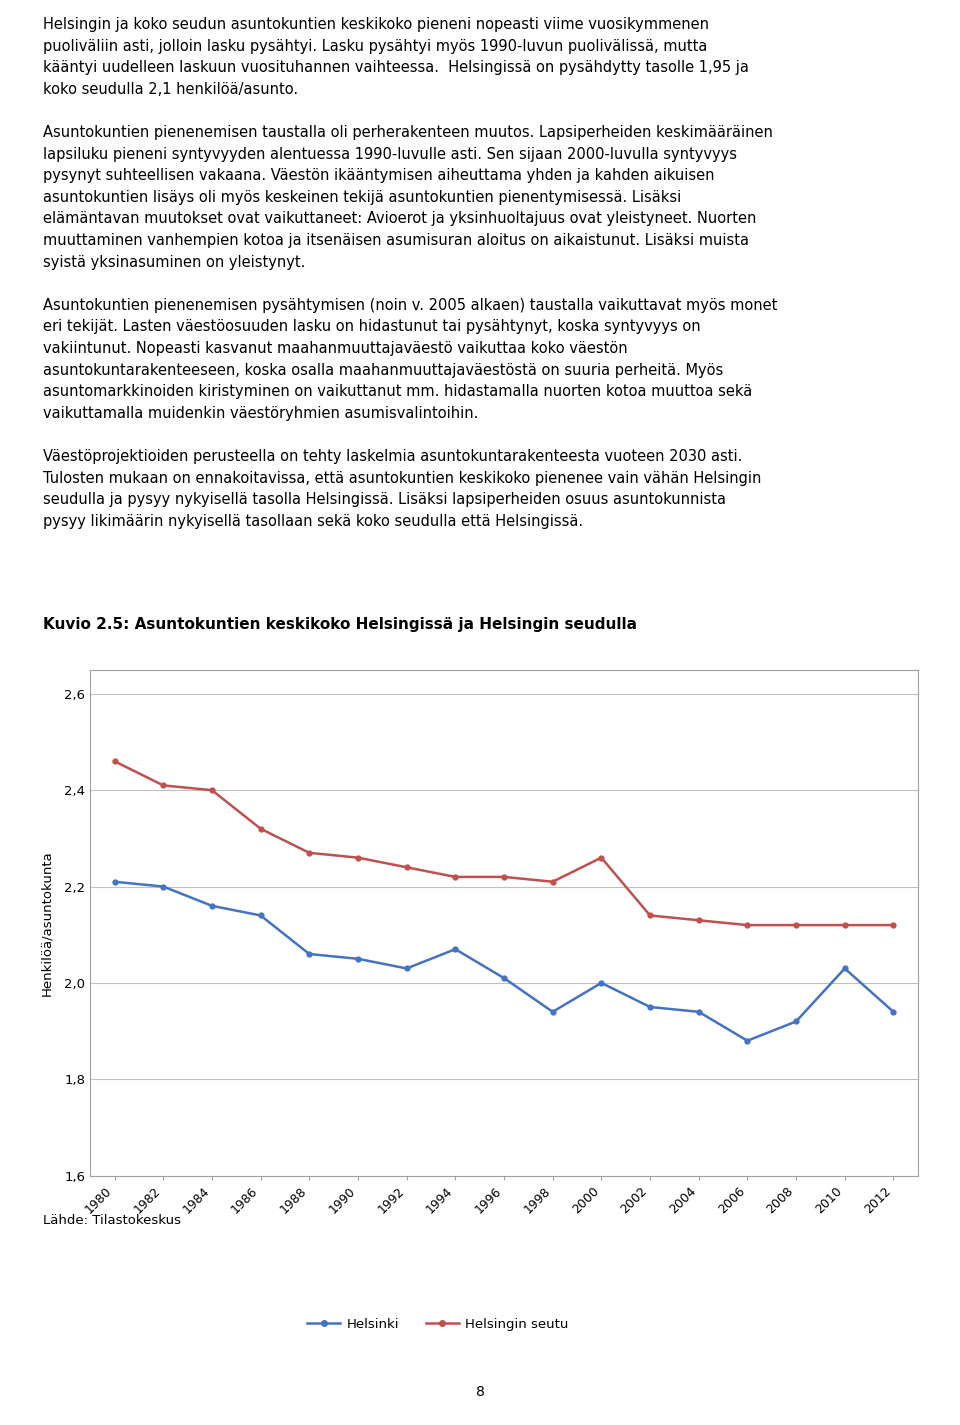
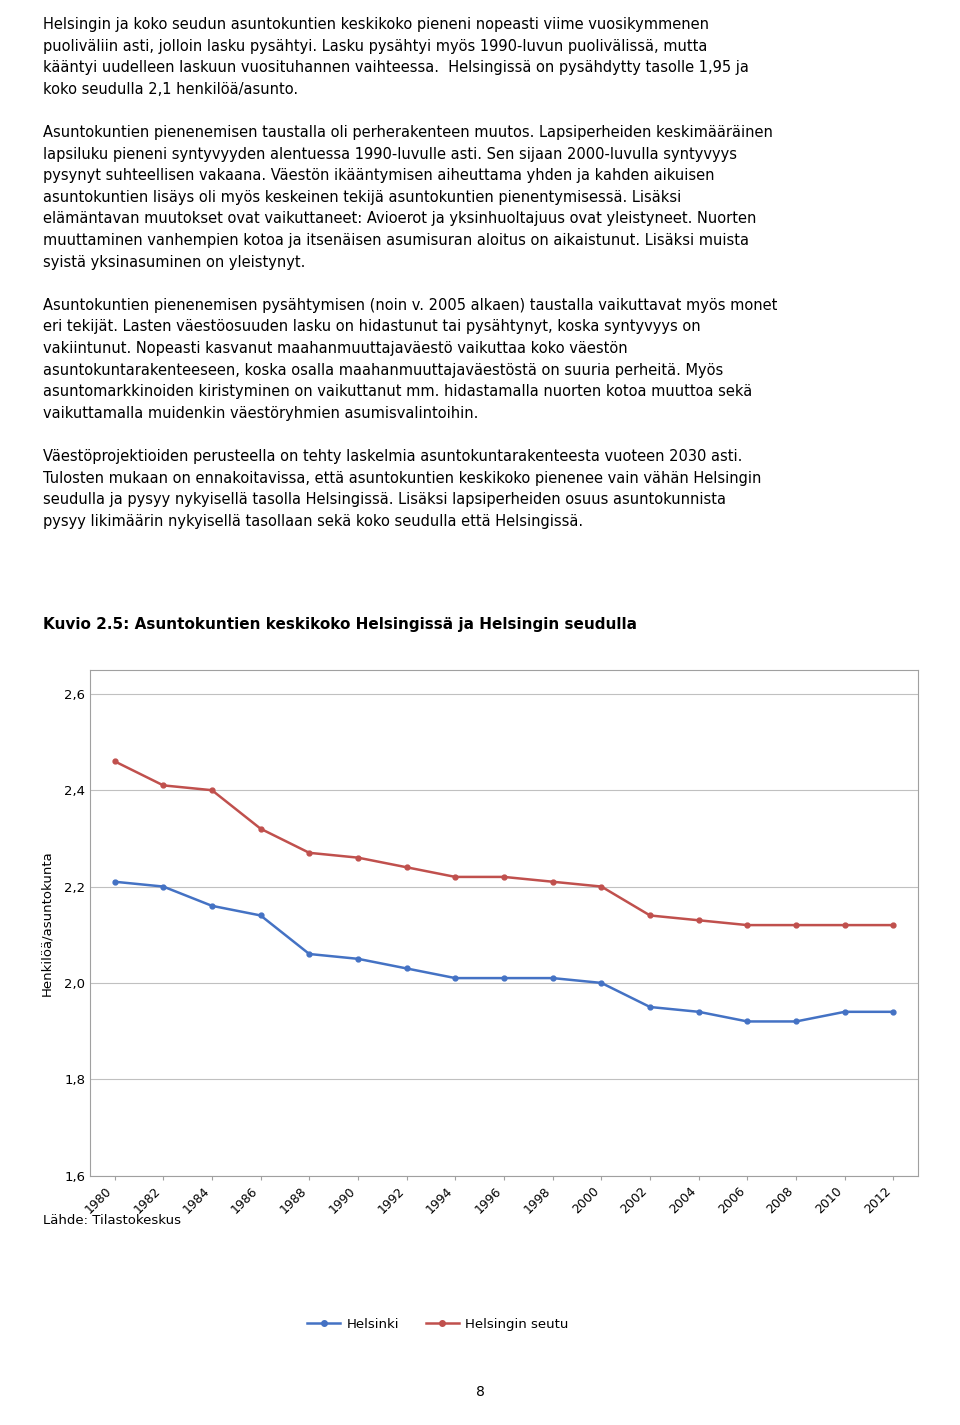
Helsinki/1994: 2,07 -> 2,01
Helsinki/1998: 1,94 -> 2,01
Helsingin seutu/2000: 2,26 -> 2,20
Helsinki/2006: 1,88 -> 1,92
Helsinki/2010: 2,03 -> 1,94
